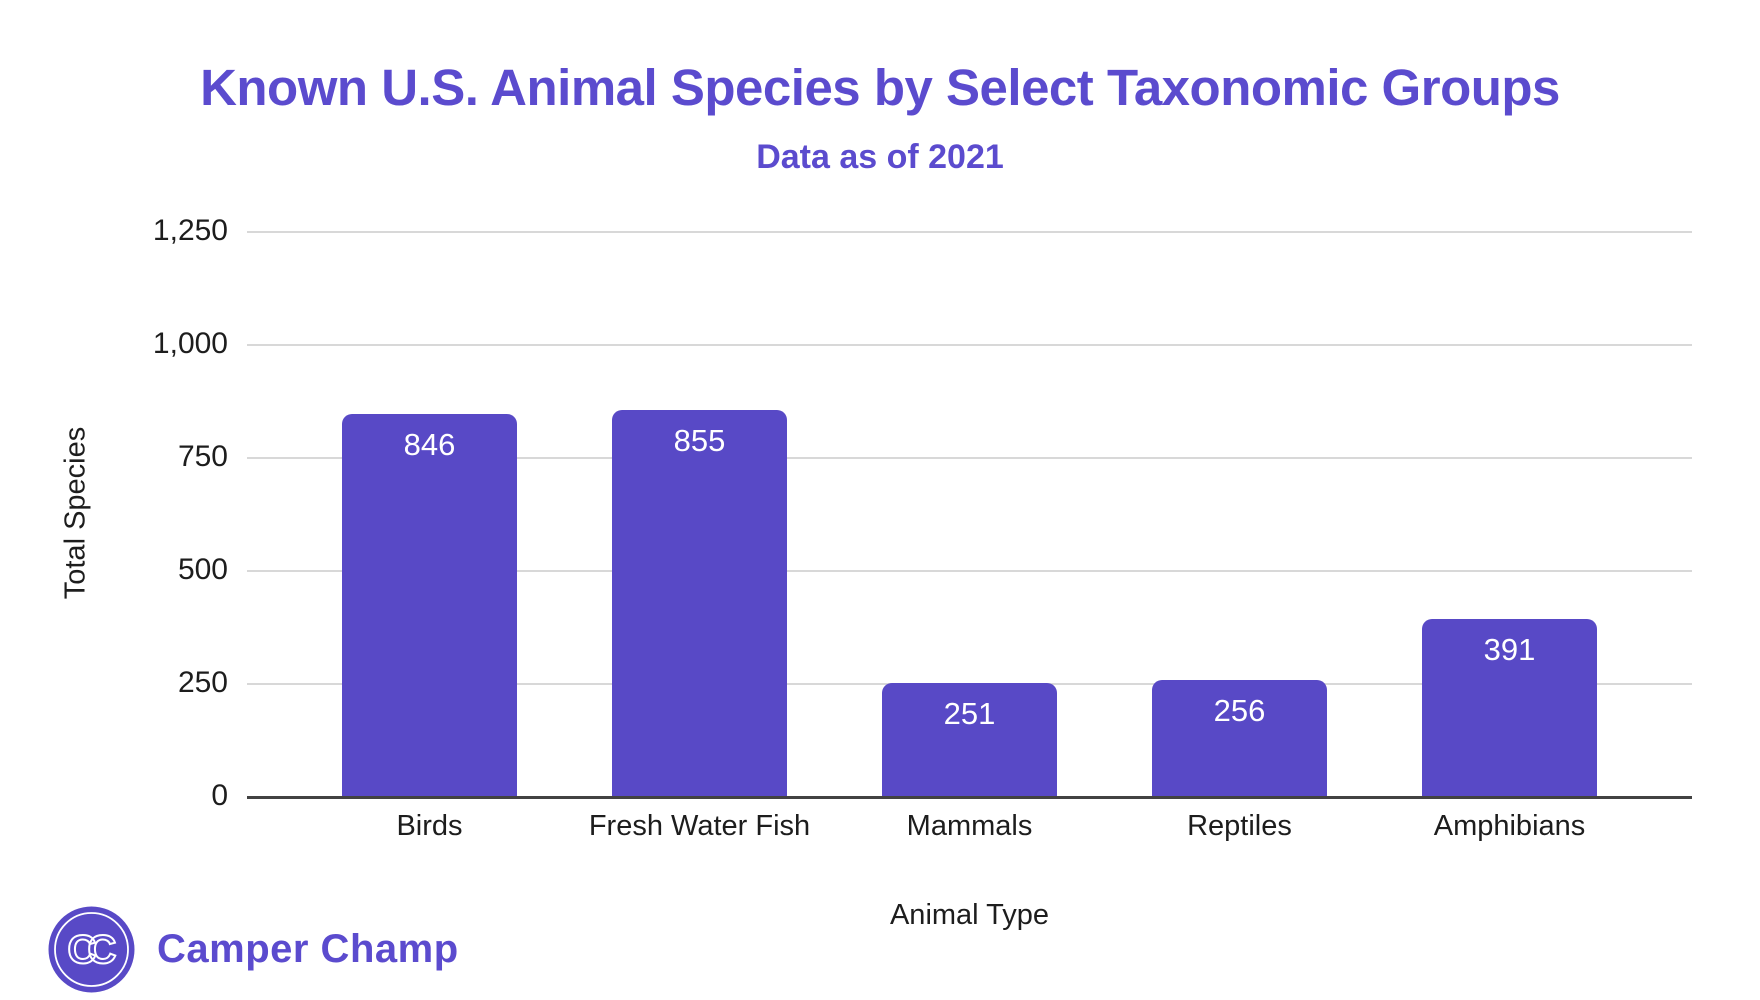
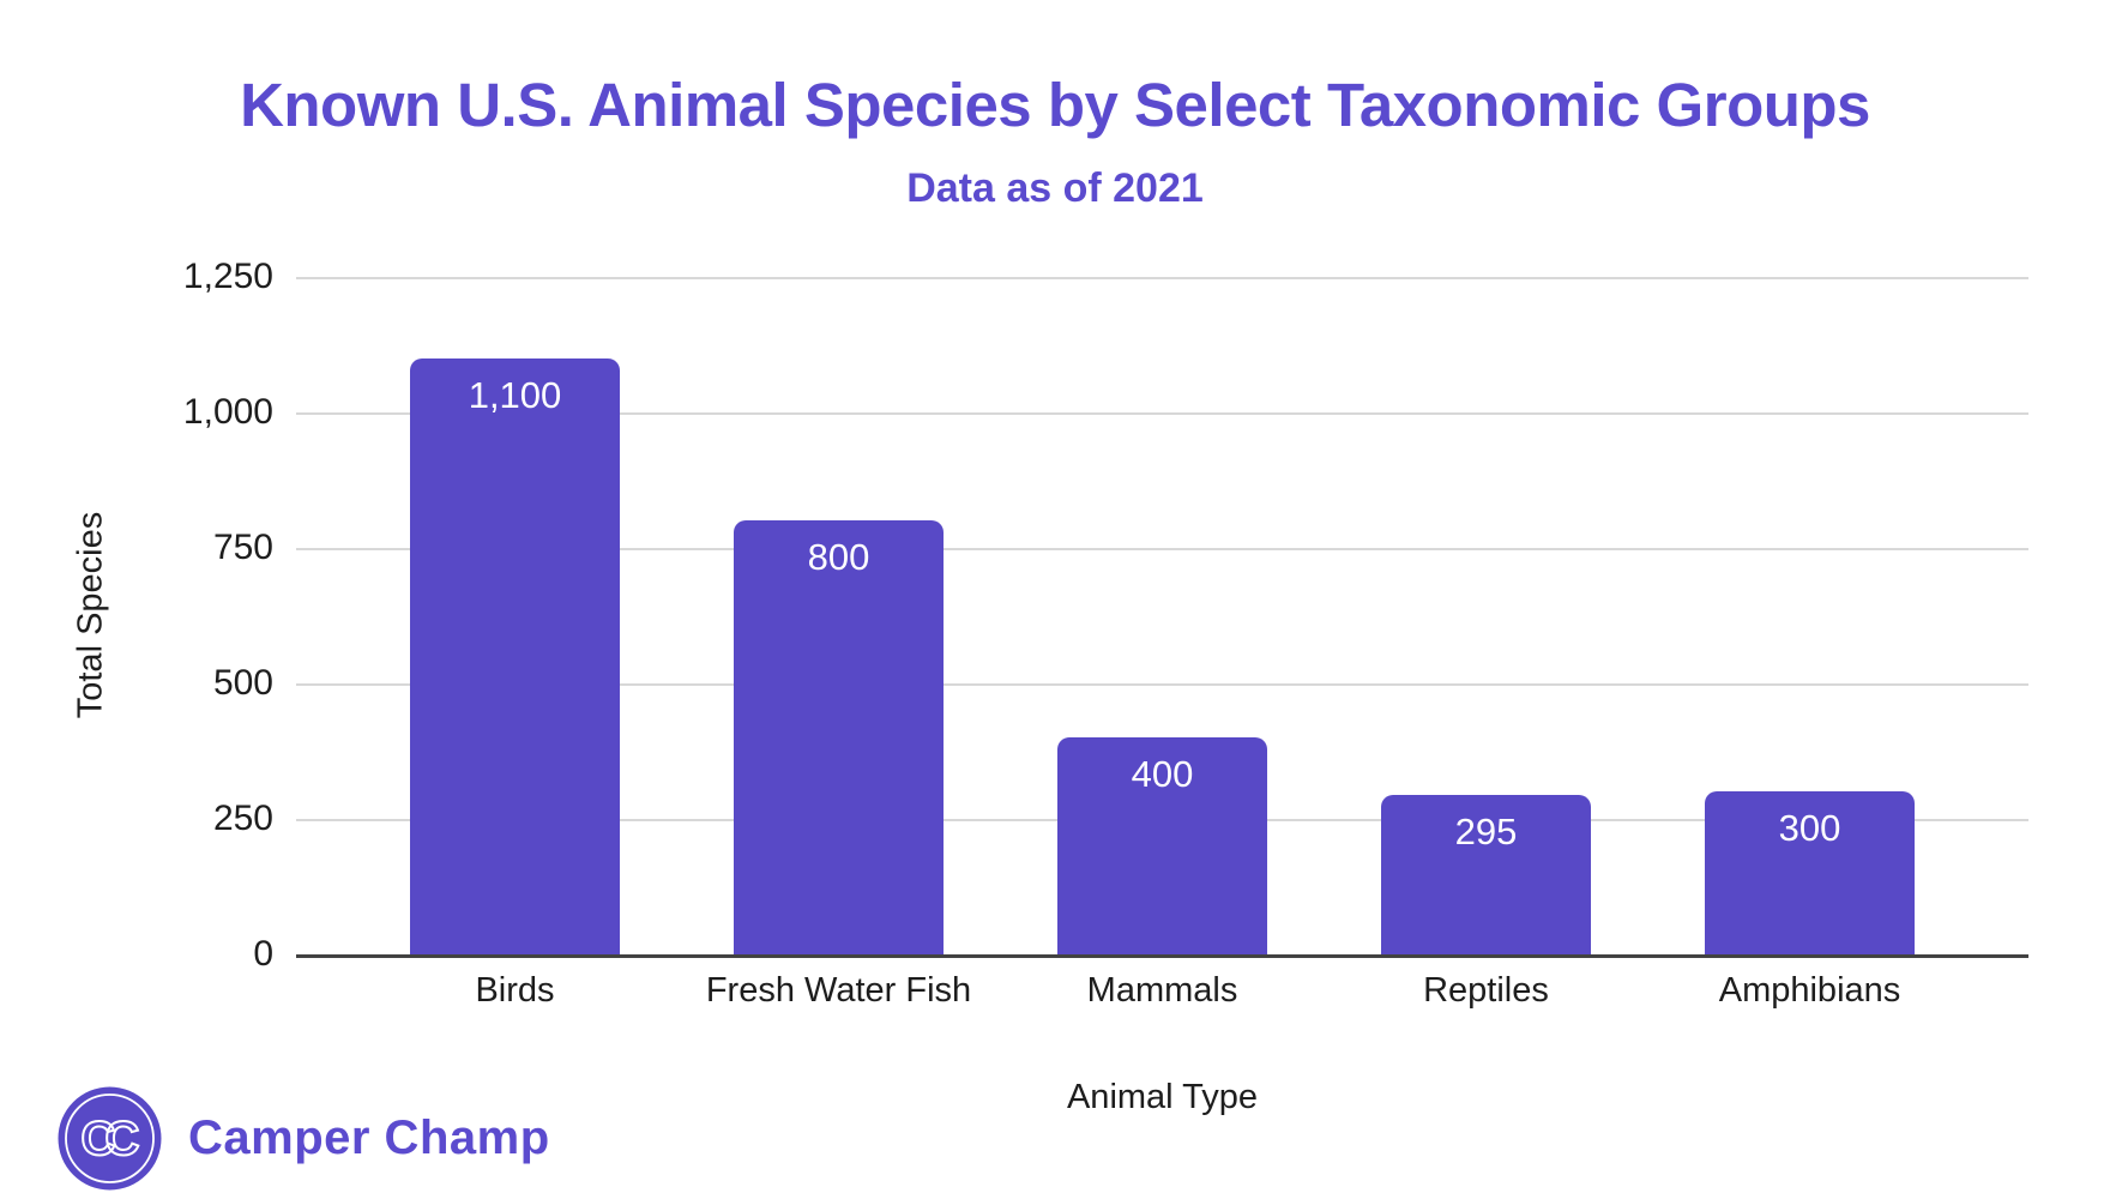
Birds: 846 -> 1,100
Fresh Water Fish: 855 -> 800
Mammals: 251 -> 400
Reptiles: 256 -> 295
Amphibians: 391 -> 300
